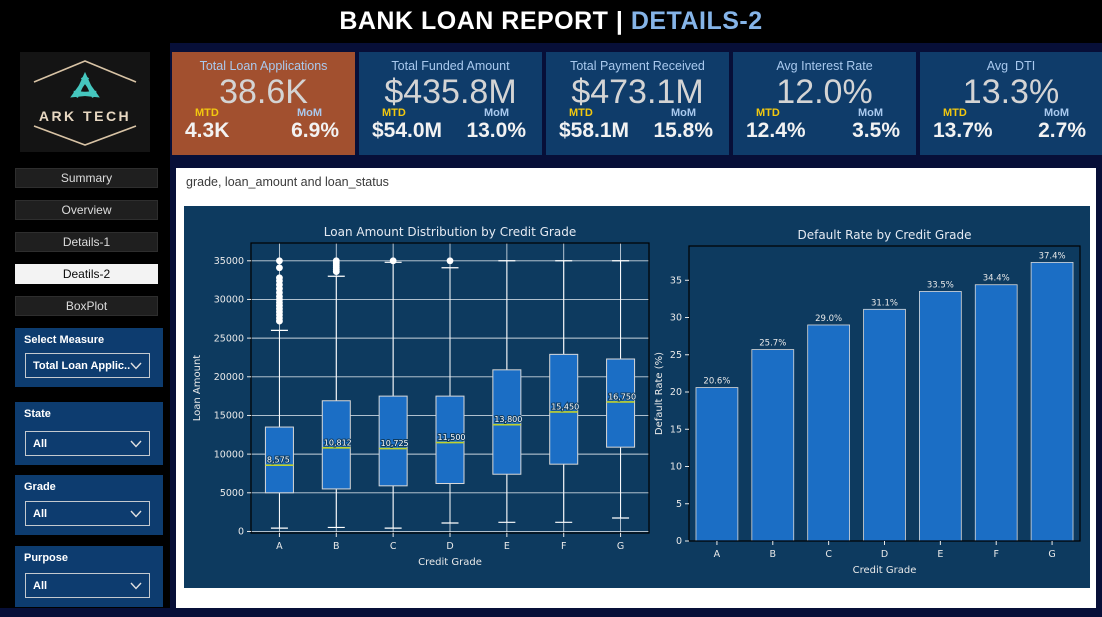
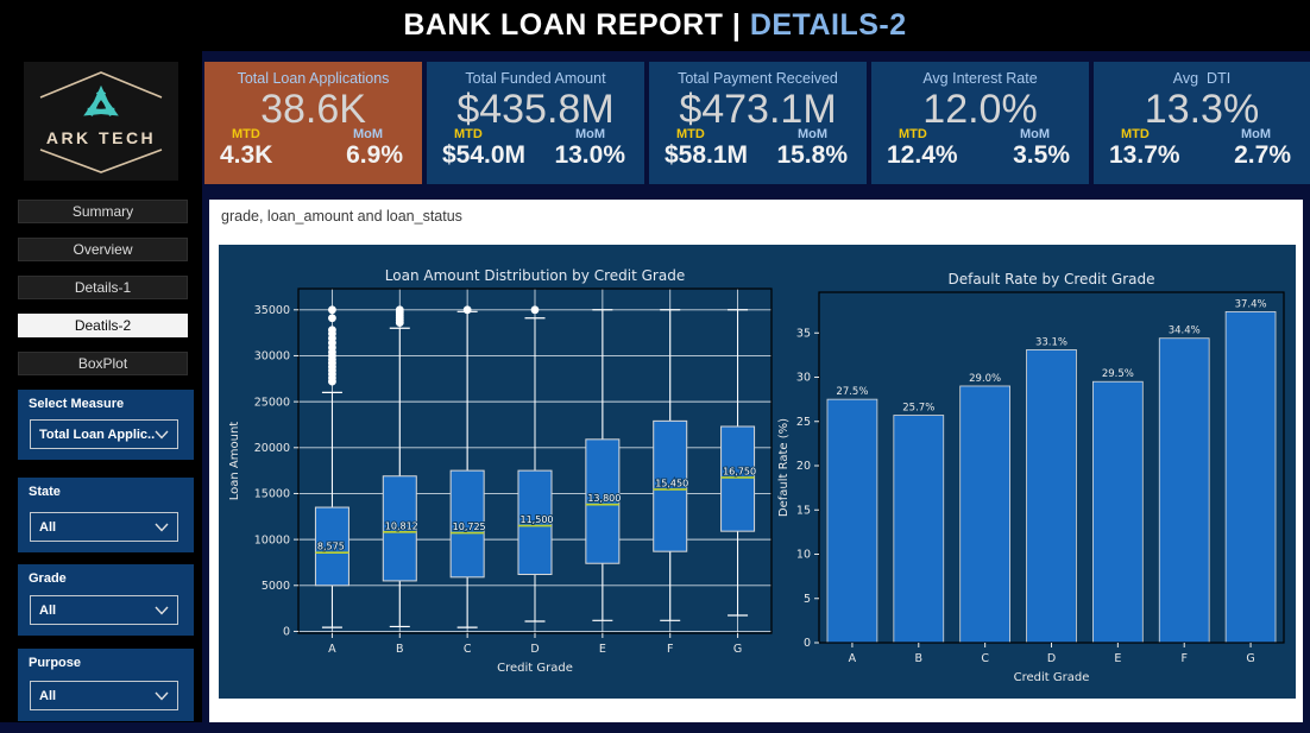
Default Rate by Credit Grade/A: 20.6% -> 27.5%
Default Rate by Credit Grade/D: 31.1% -> 33.1%
Default Rate by Credit Grade/E: 33.5% -> 29.5%
